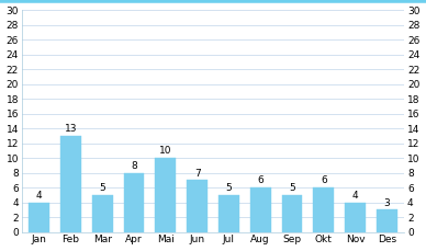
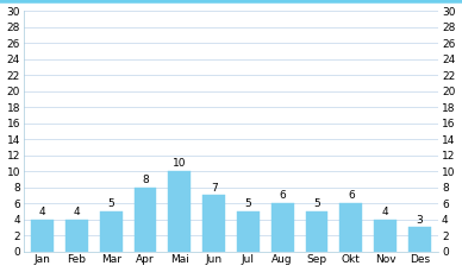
Feb: 13 -> 4
